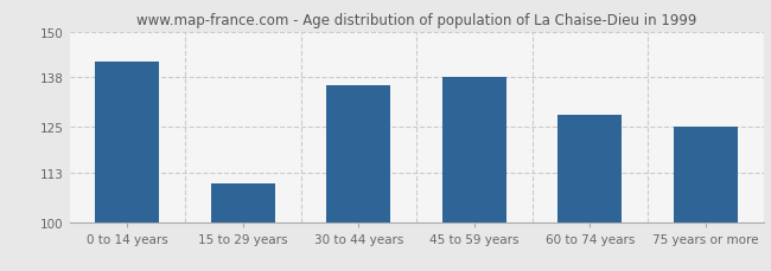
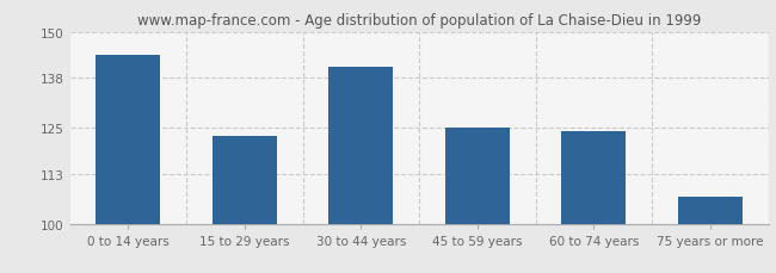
0 to 14 years: 142 -> 144
15 to 29 years: 110 -> 123
30 to 44 years: 136 -> 141
45 to 59 years: 138 -> 125
60 to 74 years: 128 -> 124
75 years or more: 125 -> 107
